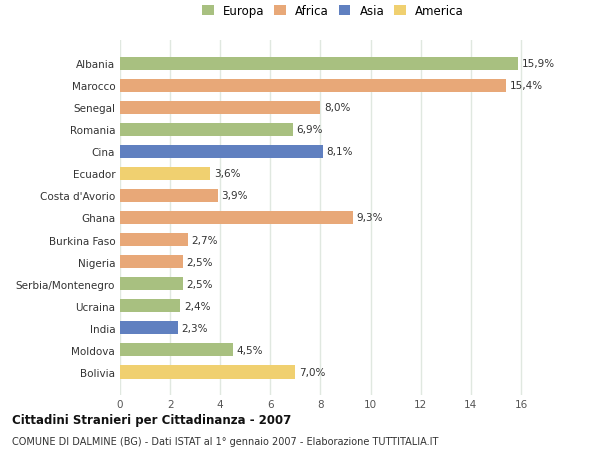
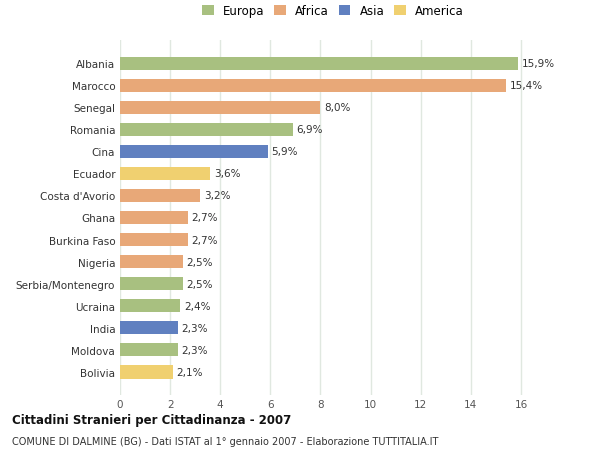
Cina: 8,1% -> 5,9%
Costa d'Avorio: 3,9% -> 3,2%
Ghana: 9,3% -> 2,7%
Moldova: 4,5% -> 2,3%
Bolivia: 7,0% -> 2,1%
